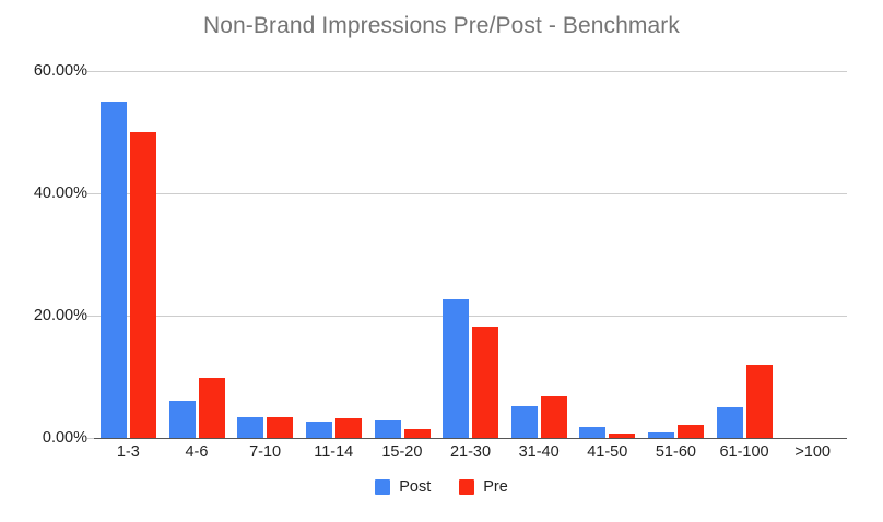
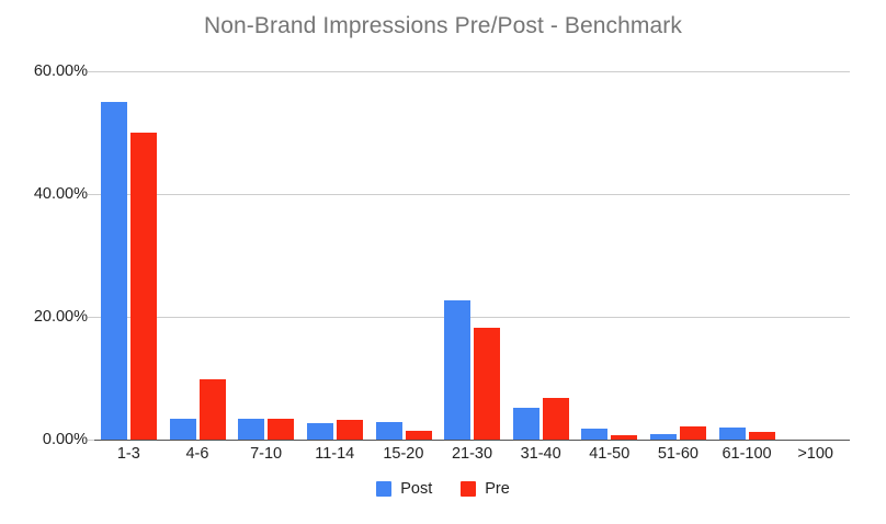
Post/4-6: 6% -> 3%
Post/61-100: 5% -> 2%
Pre/61-100: 12% -> 1%
